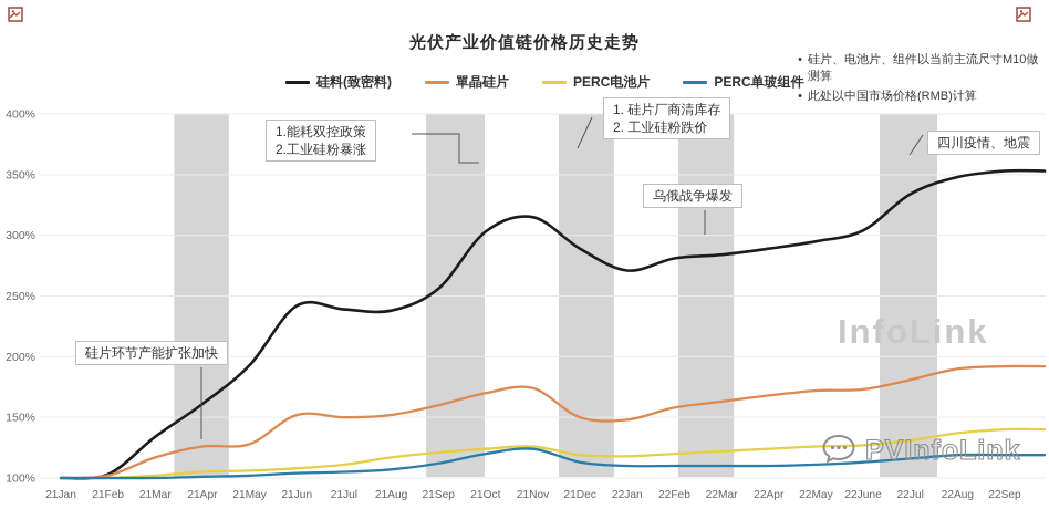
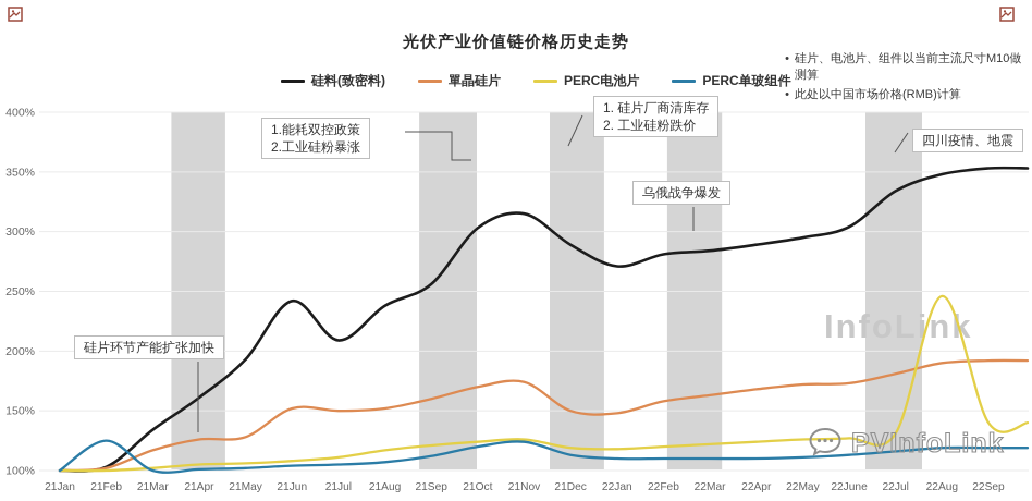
PERC单玻组件/21Feb: 100% -> 125%
硅料(致密料)/21Jul: 239% -> 209%
PERC电池片/22Aug: 137% -> 246%
